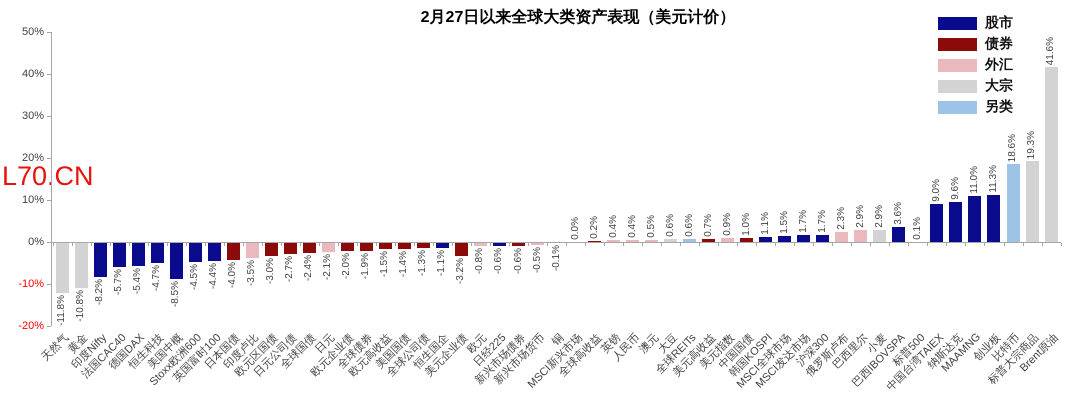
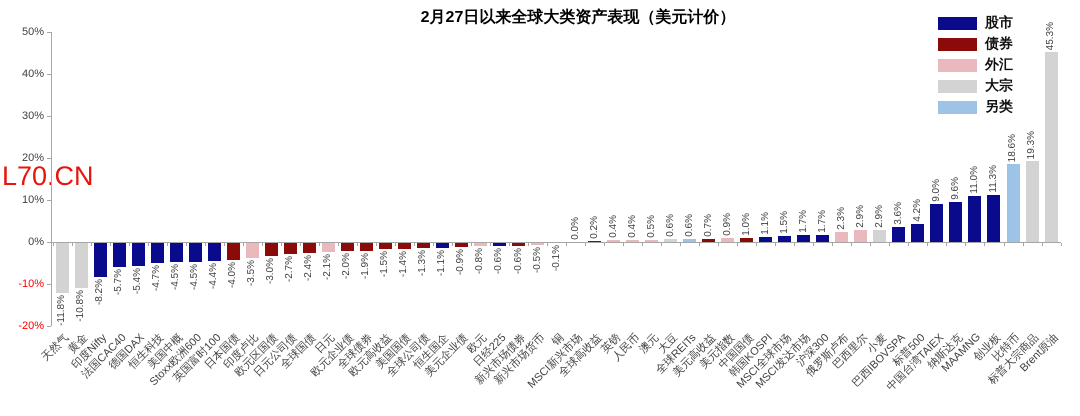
美国中概: -8.5% -> -4.5%
美元企业债: -3.2% -> -0.9%
标普500: 0.1% -> 4.2%
Brent原油: 41.6% -> 45.3%
